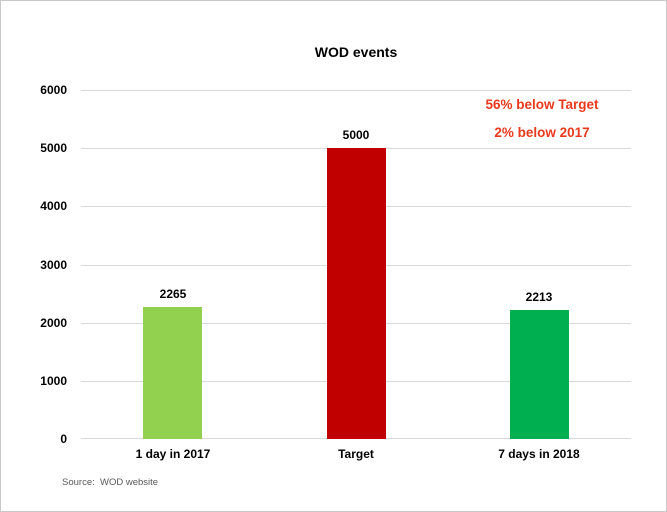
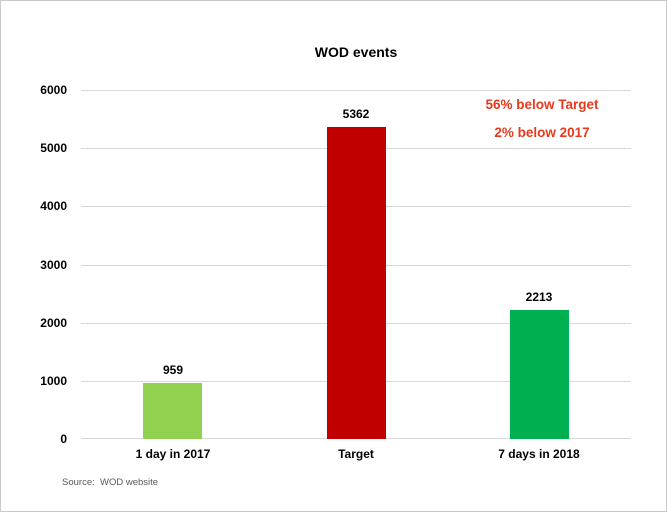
1 day in 2017: 2265 -> 959
Target: 5000 -> 5362
